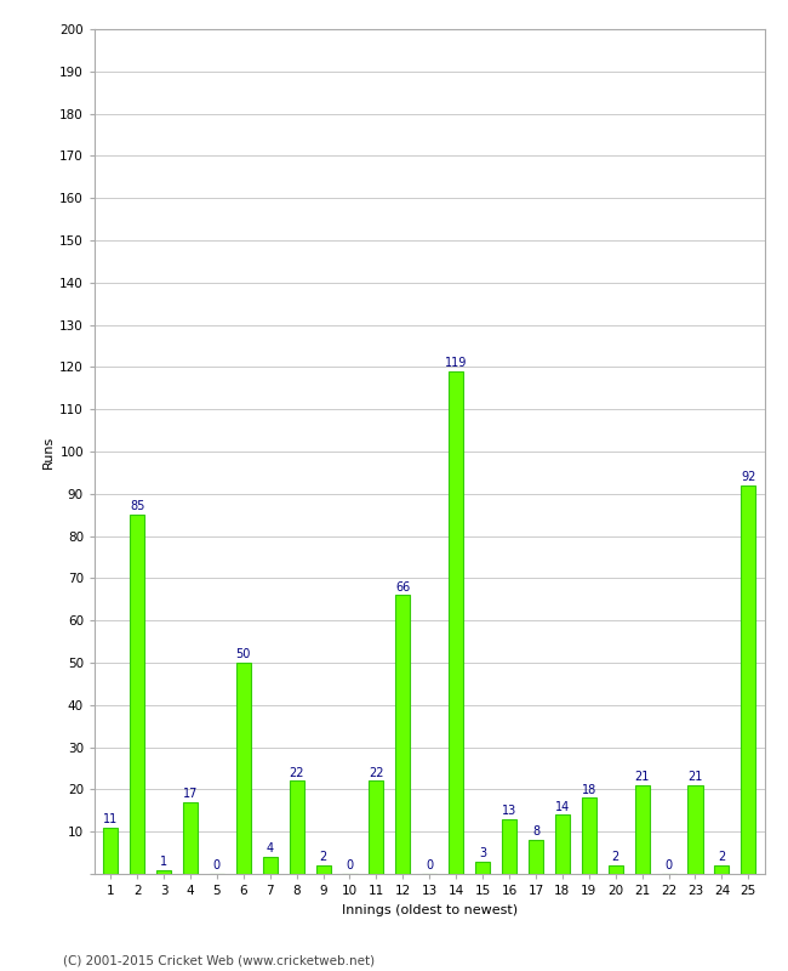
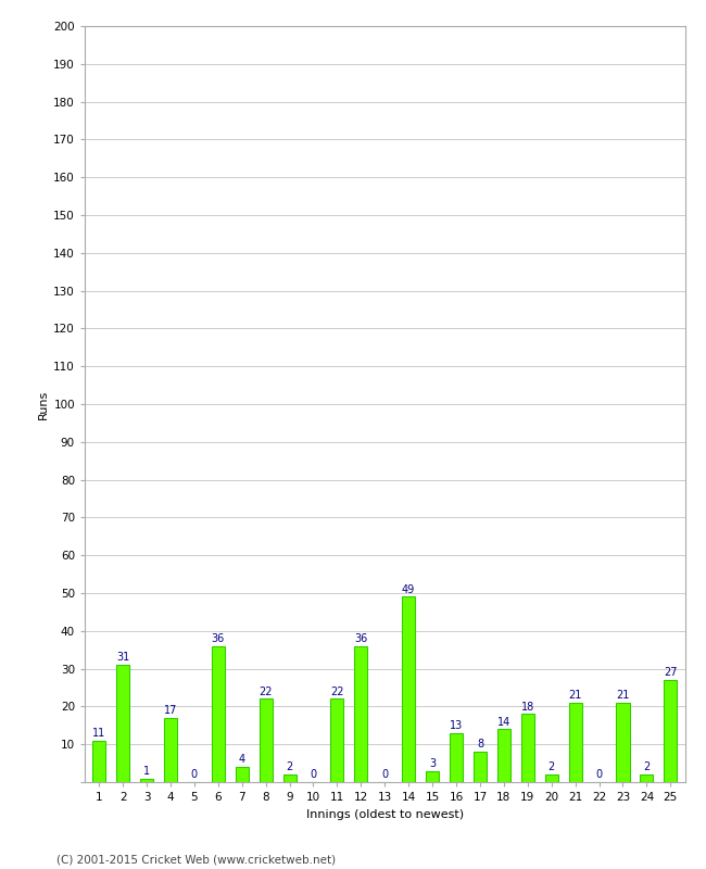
2: 85 -> 31
6: 50 -> 36
12: 66 -> 36
14: 119 -> 49
25: 92 -> 27
